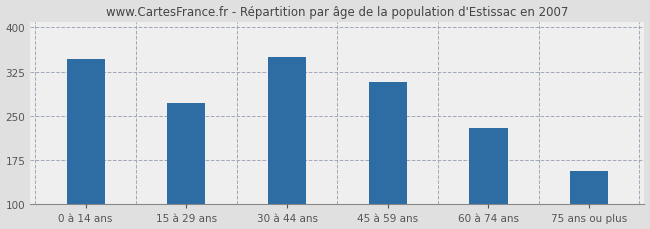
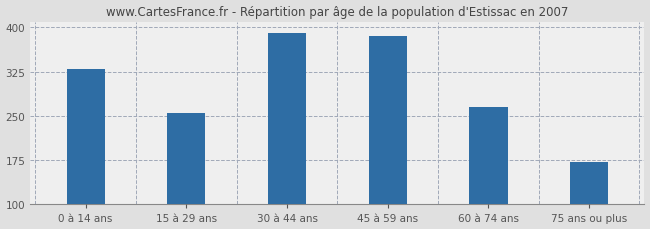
0 à 14 ans: 346 -> 330
15 à 29 ans: 272 -> 255
30 à 44 ans: 350 -> 390
45 à 59 ans: 308 -> 385
60 à 74 ans: 230 -> 265
75 ans ou plus: 156 -> 172
